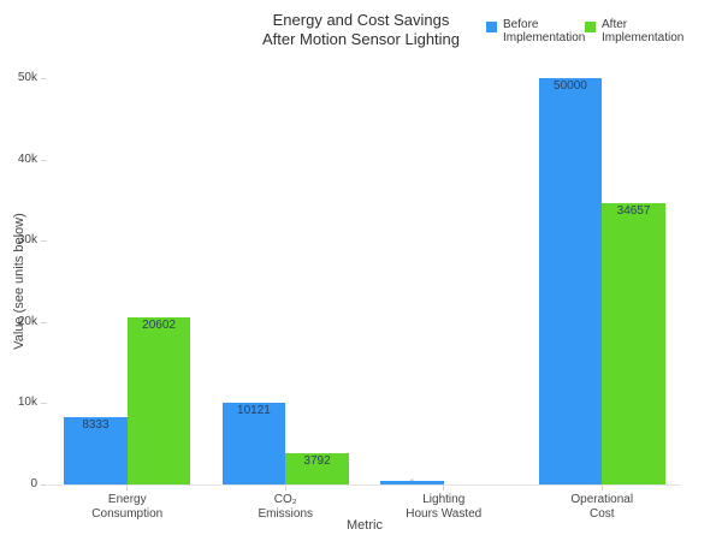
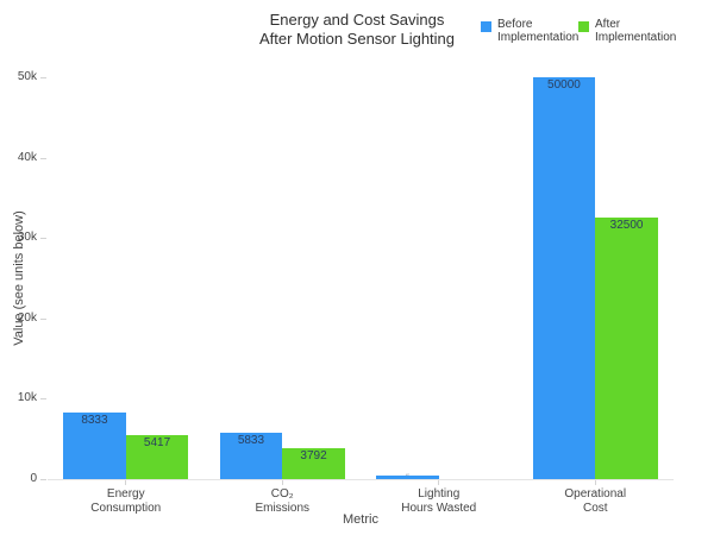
After Implementation/Energy Consumption: 20602 -> 5417
Before Implementation/CO₂ Emissions: 10121 -> 5833
After Implementation/Operational Cost: 34657 -> 32500
